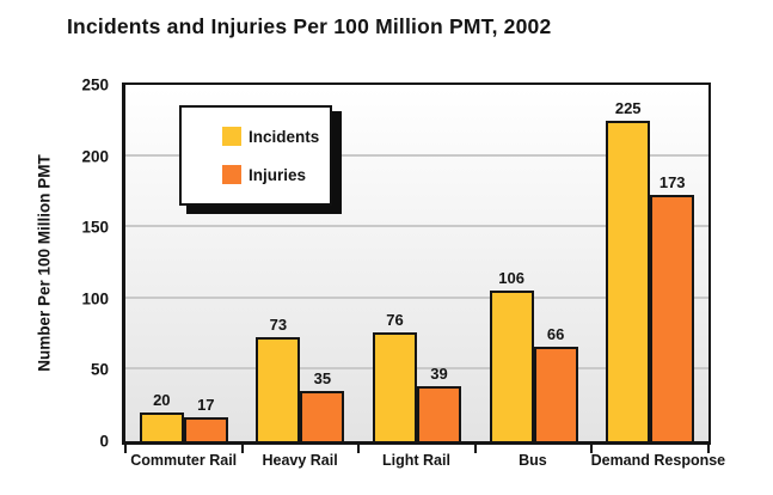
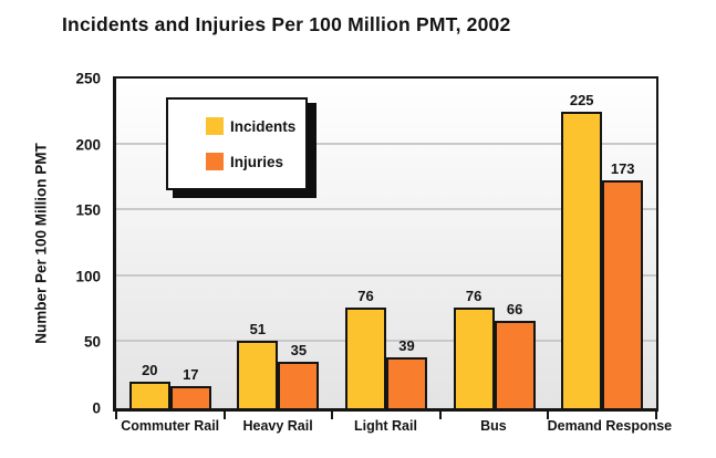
Incidents/Heavy Rail: 73 -> 51
Incidents/Bus: 106 -> 76
